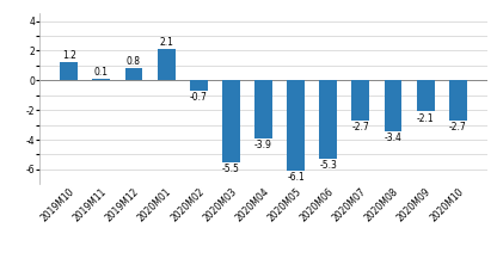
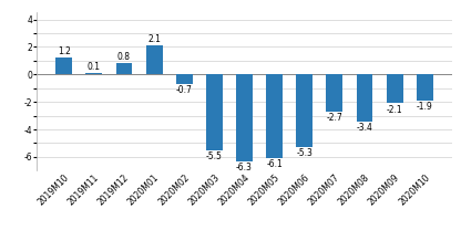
2020M04: -3.9 -> -6.3
2020M10: -2.7 -> -1.9
